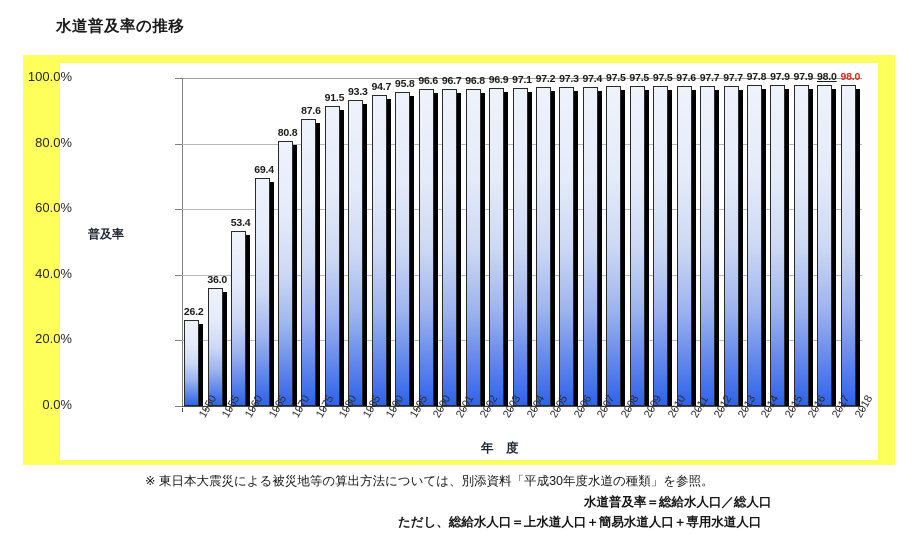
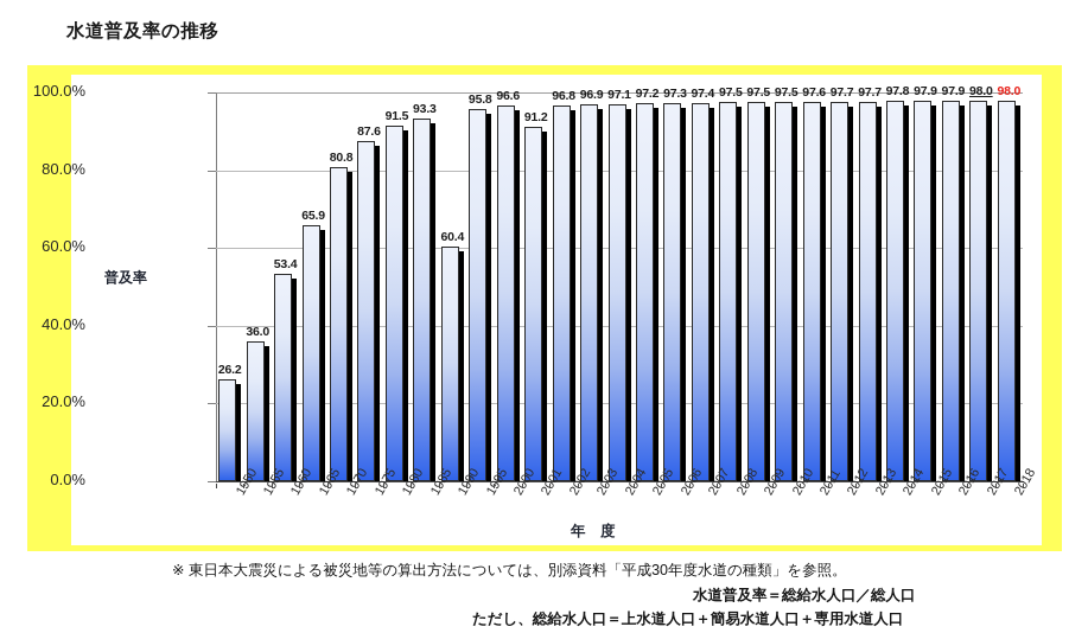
1965: 69.4 -> 65.9
1990: 94.7 -> 60.4
2001: 96.7 -> 91.2
